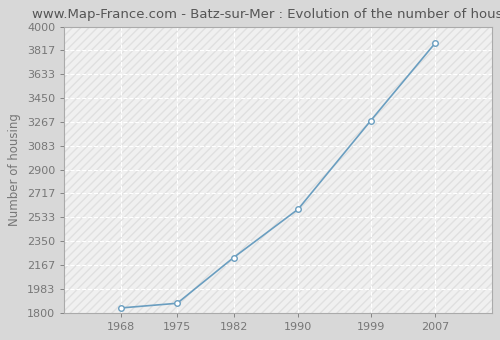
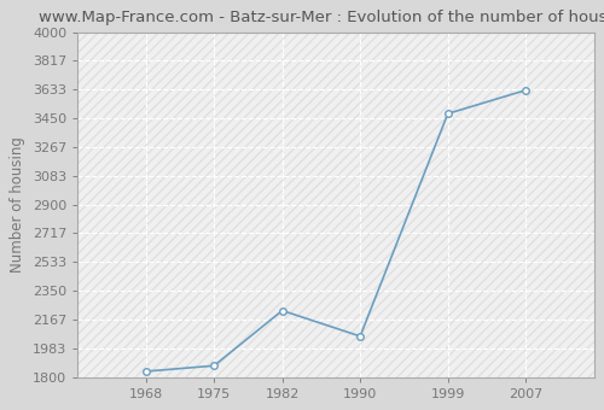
1990: 2600 -> 2060
1999: 3280 -> 3480
2007: 3870 -> 3630
